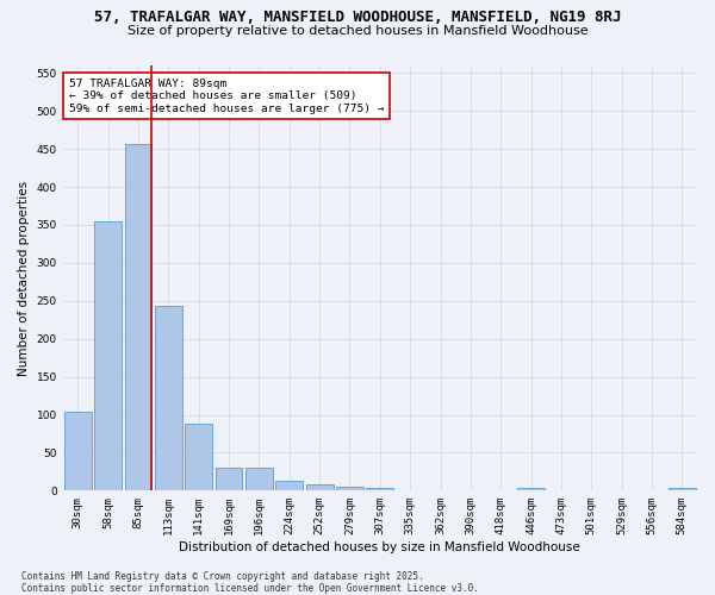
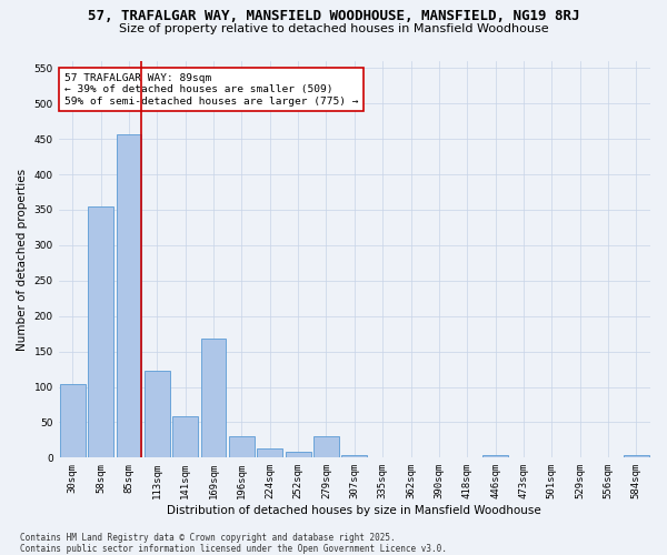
113sqm: 243 -> 122
141sqm: 88 -> 58
169sqm: 30 -> 168
279sqm: 6 -> 30
